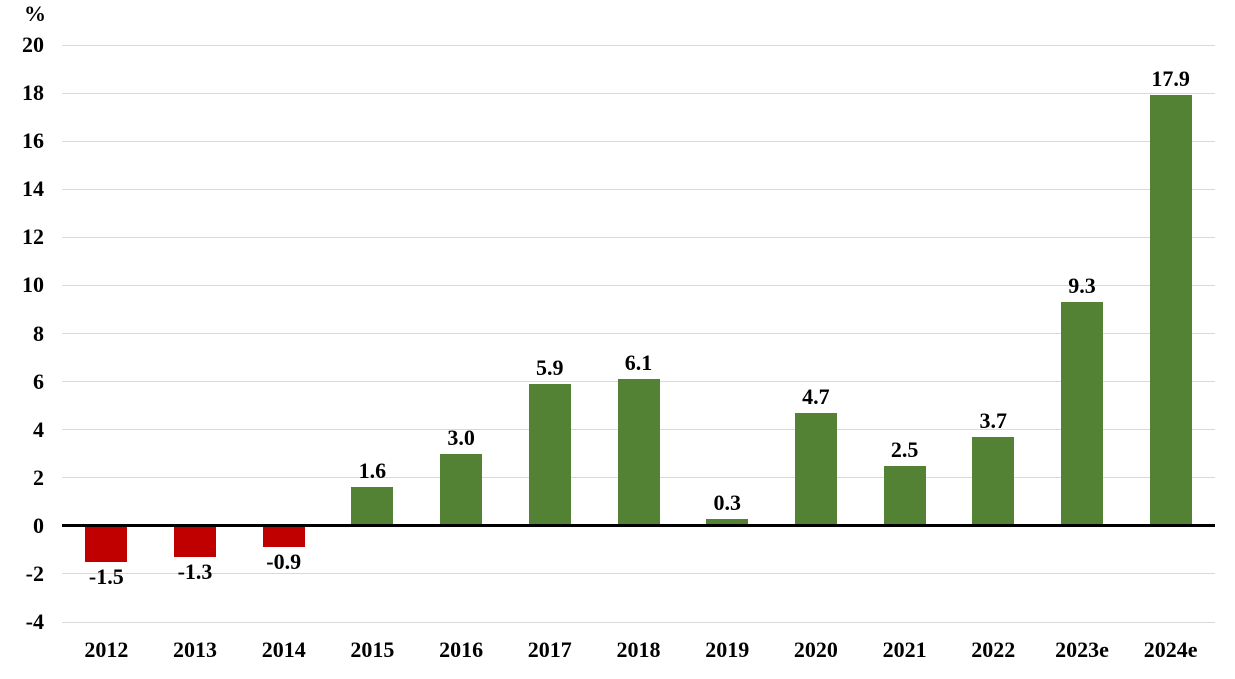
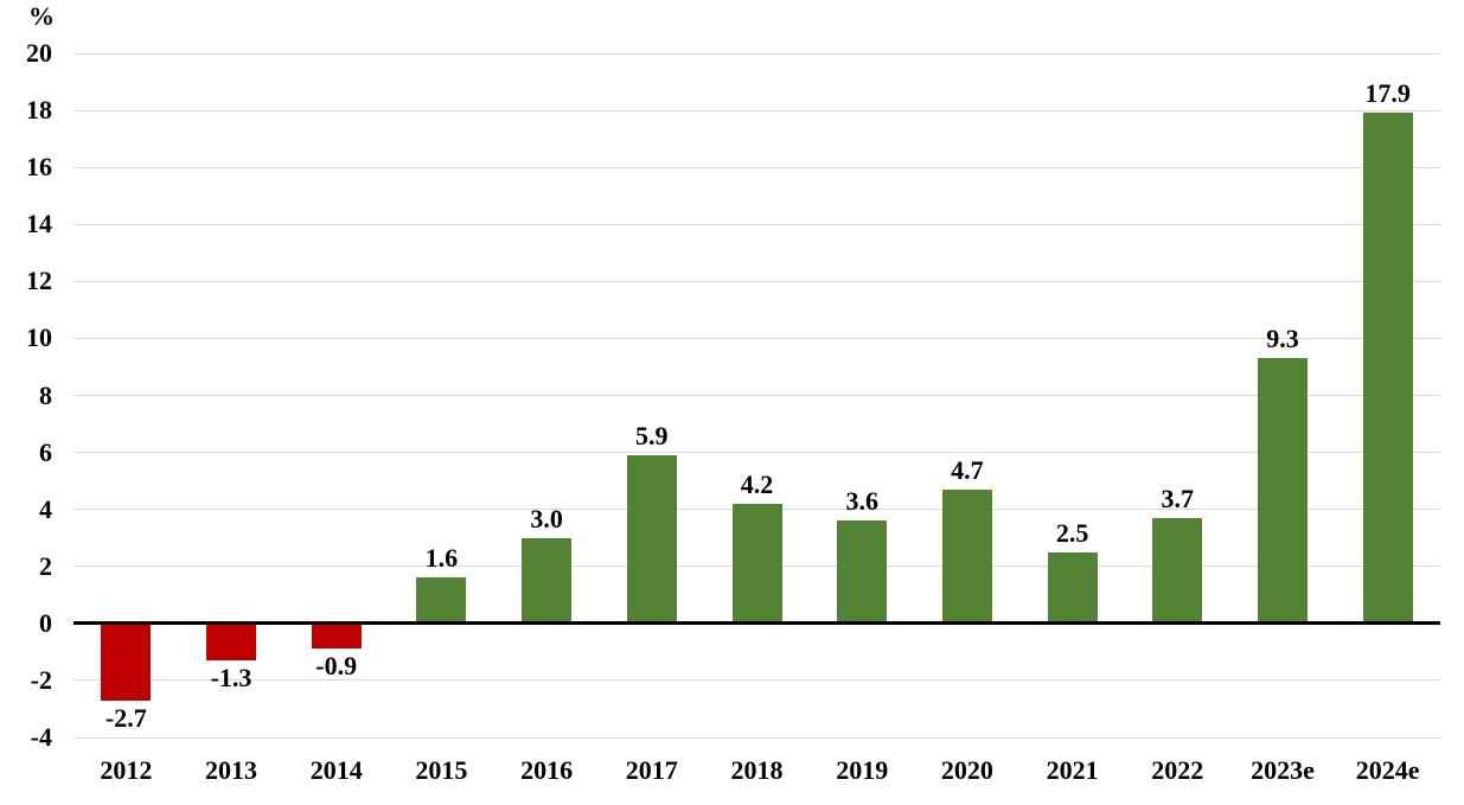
2012: -1.5 -> -2.7
2018: 6.1 -> 4.2
2019: 0.3 -> 3.6
